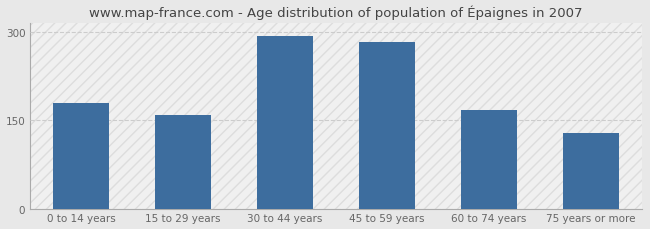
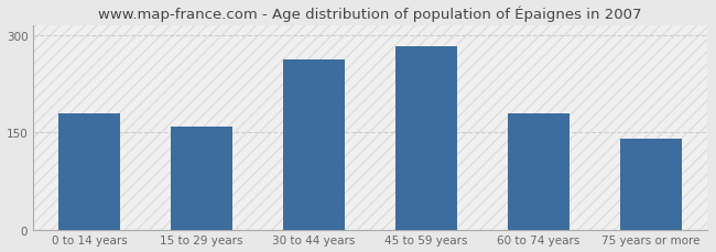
30 to 44 years: 293 -> 262
60 to 74 years: 167 -> 180
75 years or more: 128 -> 140
